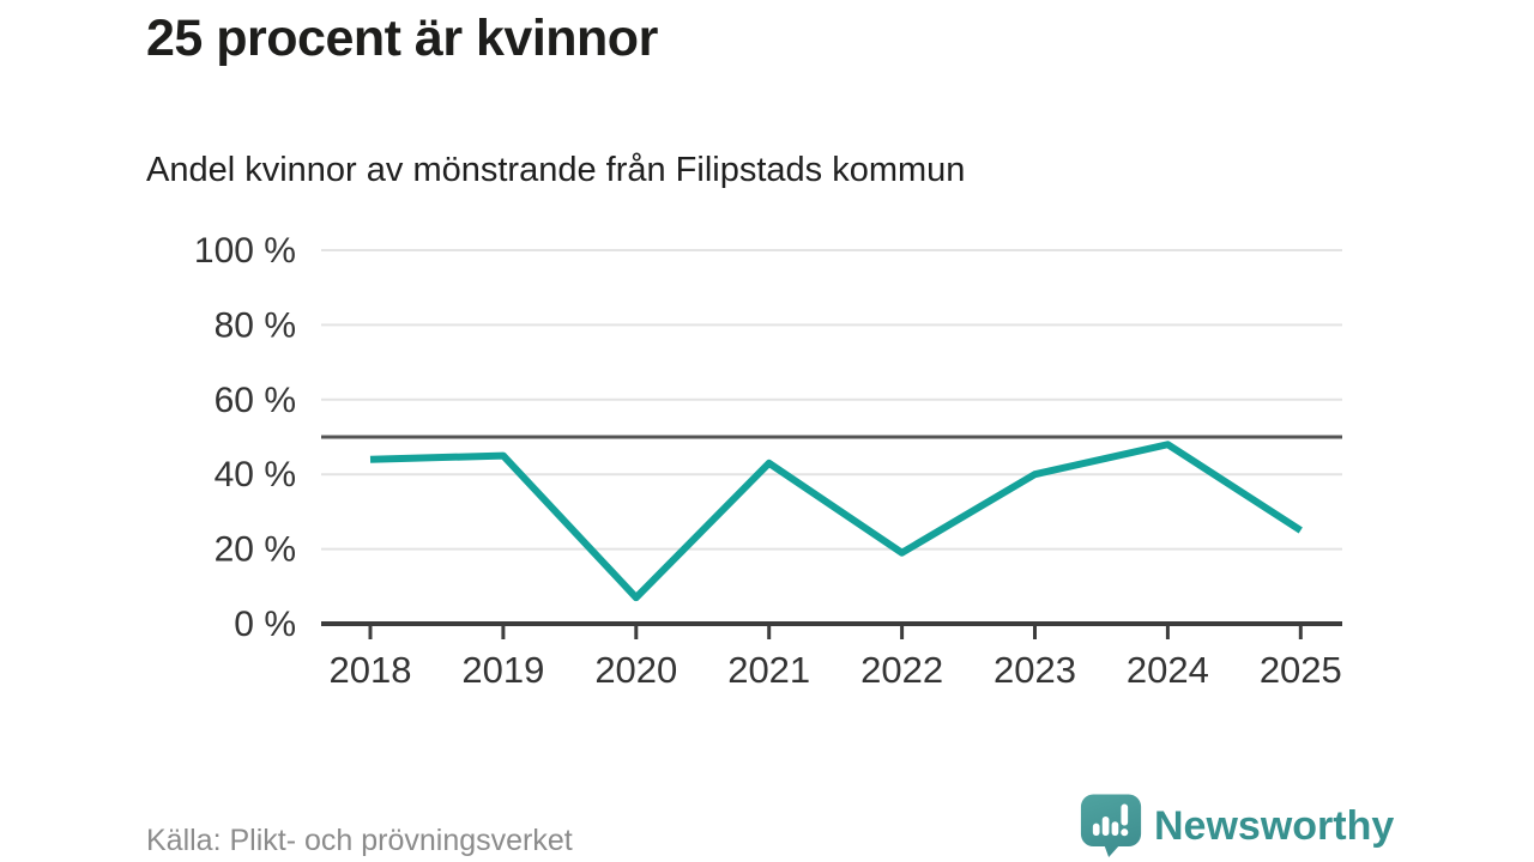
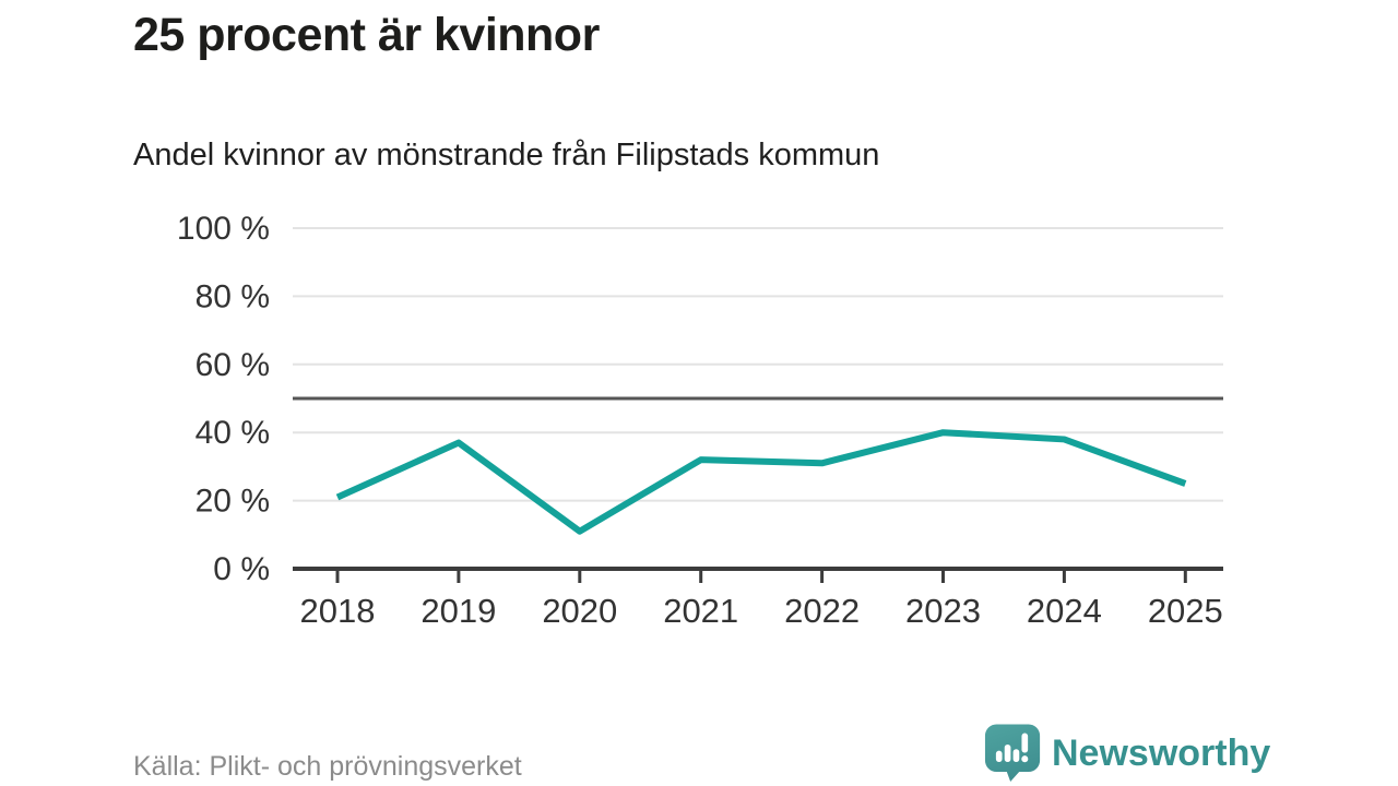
2018: 44% -> 21%
2019: 45% -> 37%
2020: 7% -> 11%
2021: 43% -> 32%
2022: 19% -> 31%
2024: 48% -> 38%
